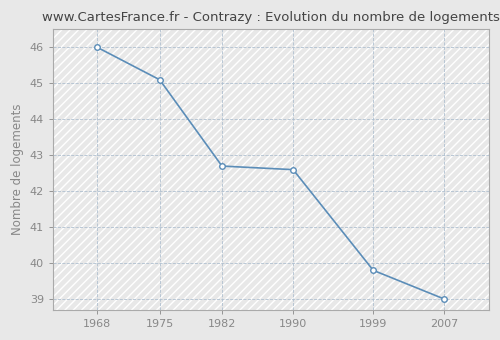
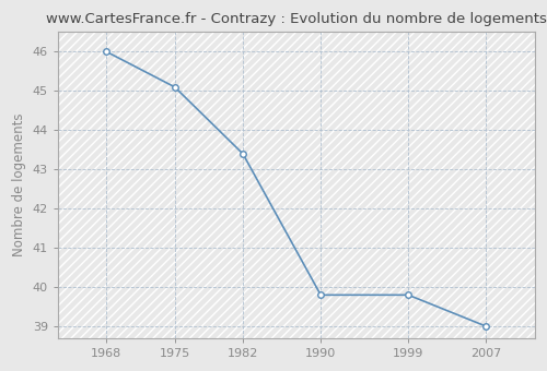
1982: 42.7 -> 43.4
1990: 42.6 -> 39.8
